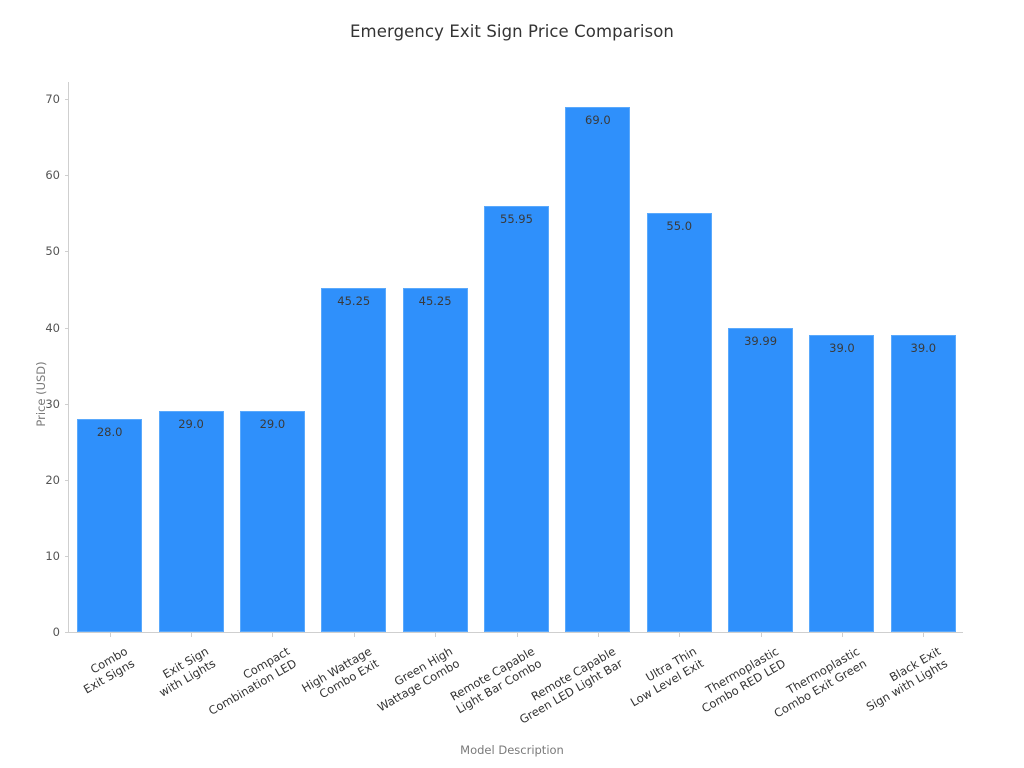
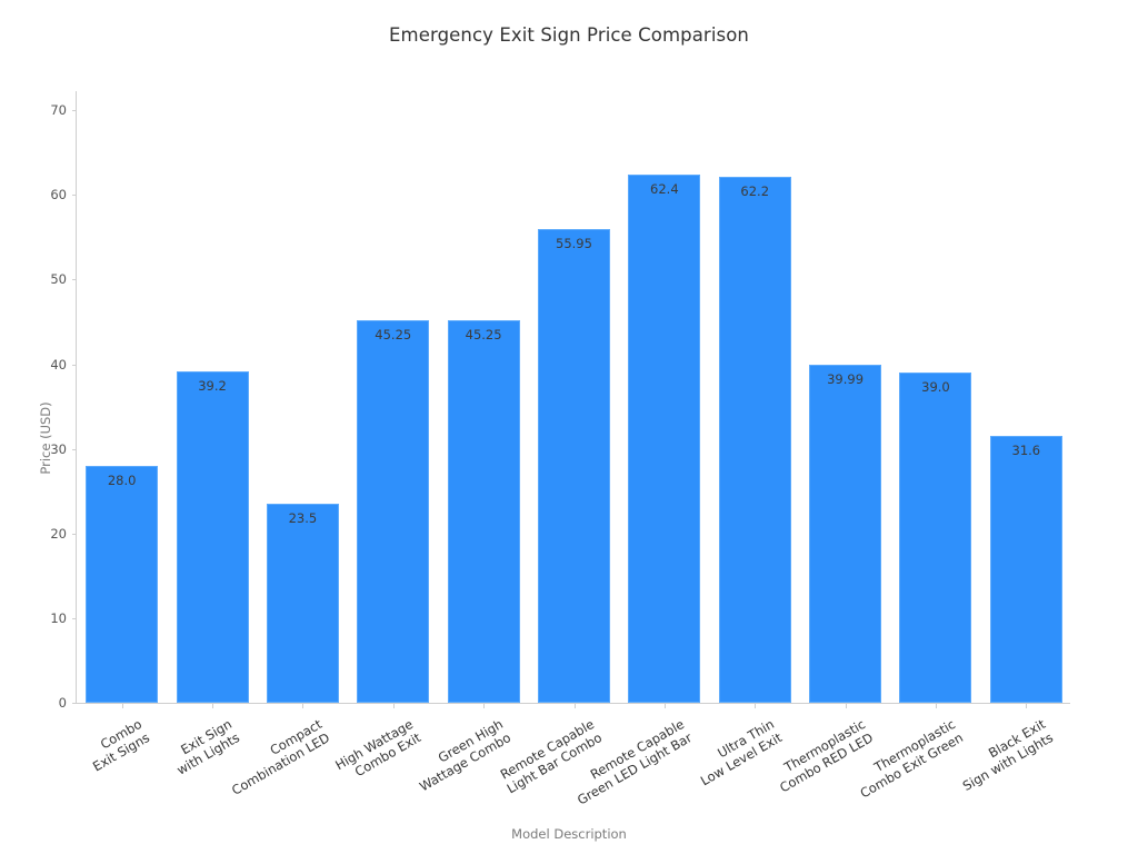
Exit Sign with Lights: 29.0 -> 39.2
Compact Combination LED: 29.0 -> 23.5
Remote Capable Green LED Light Bar: 69.0 -> 62.4
Ultra Thin Low Level Exit: 55.0 -> 62.2
Black Exit Sign with Lights: 39.0 -> 31.6
